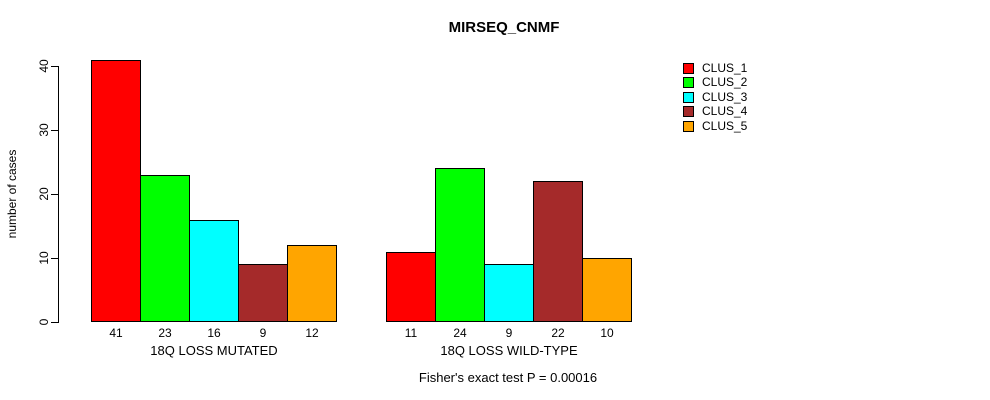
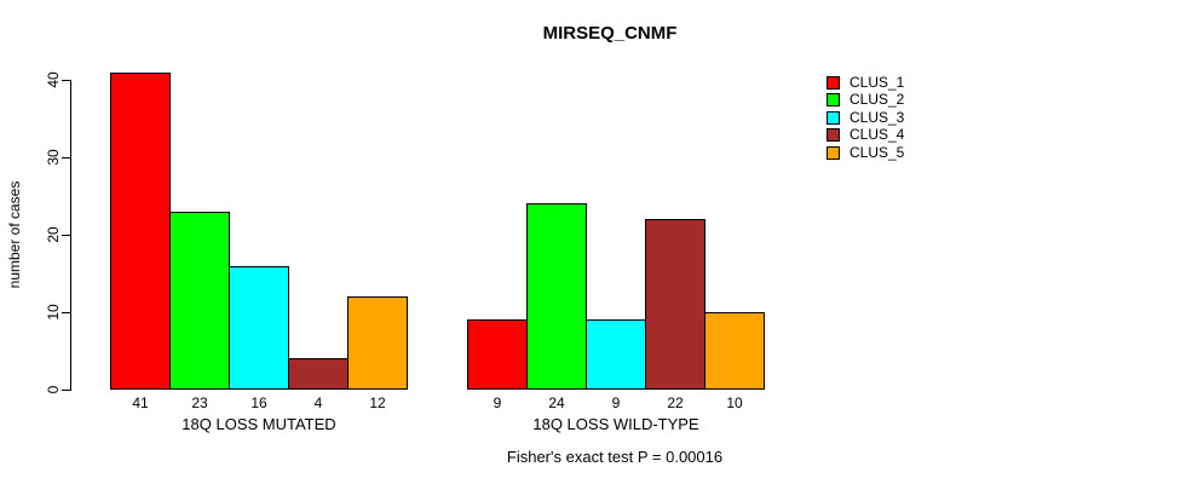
CLUS_4/18Q LOSS MUTATED: 9 -> 4
CLUS_1/18Q LOSS WILD-TYPE: 11 -> 9
